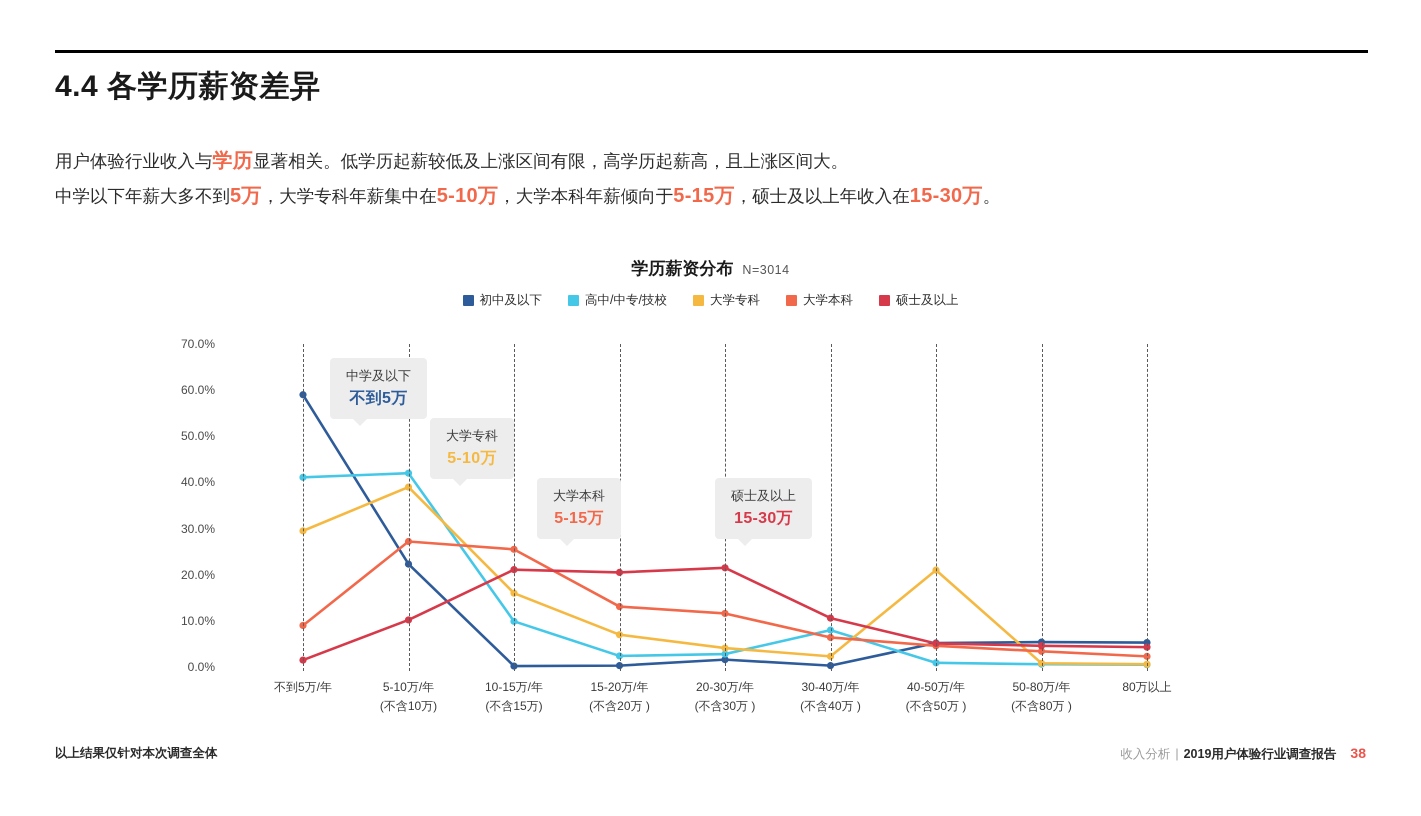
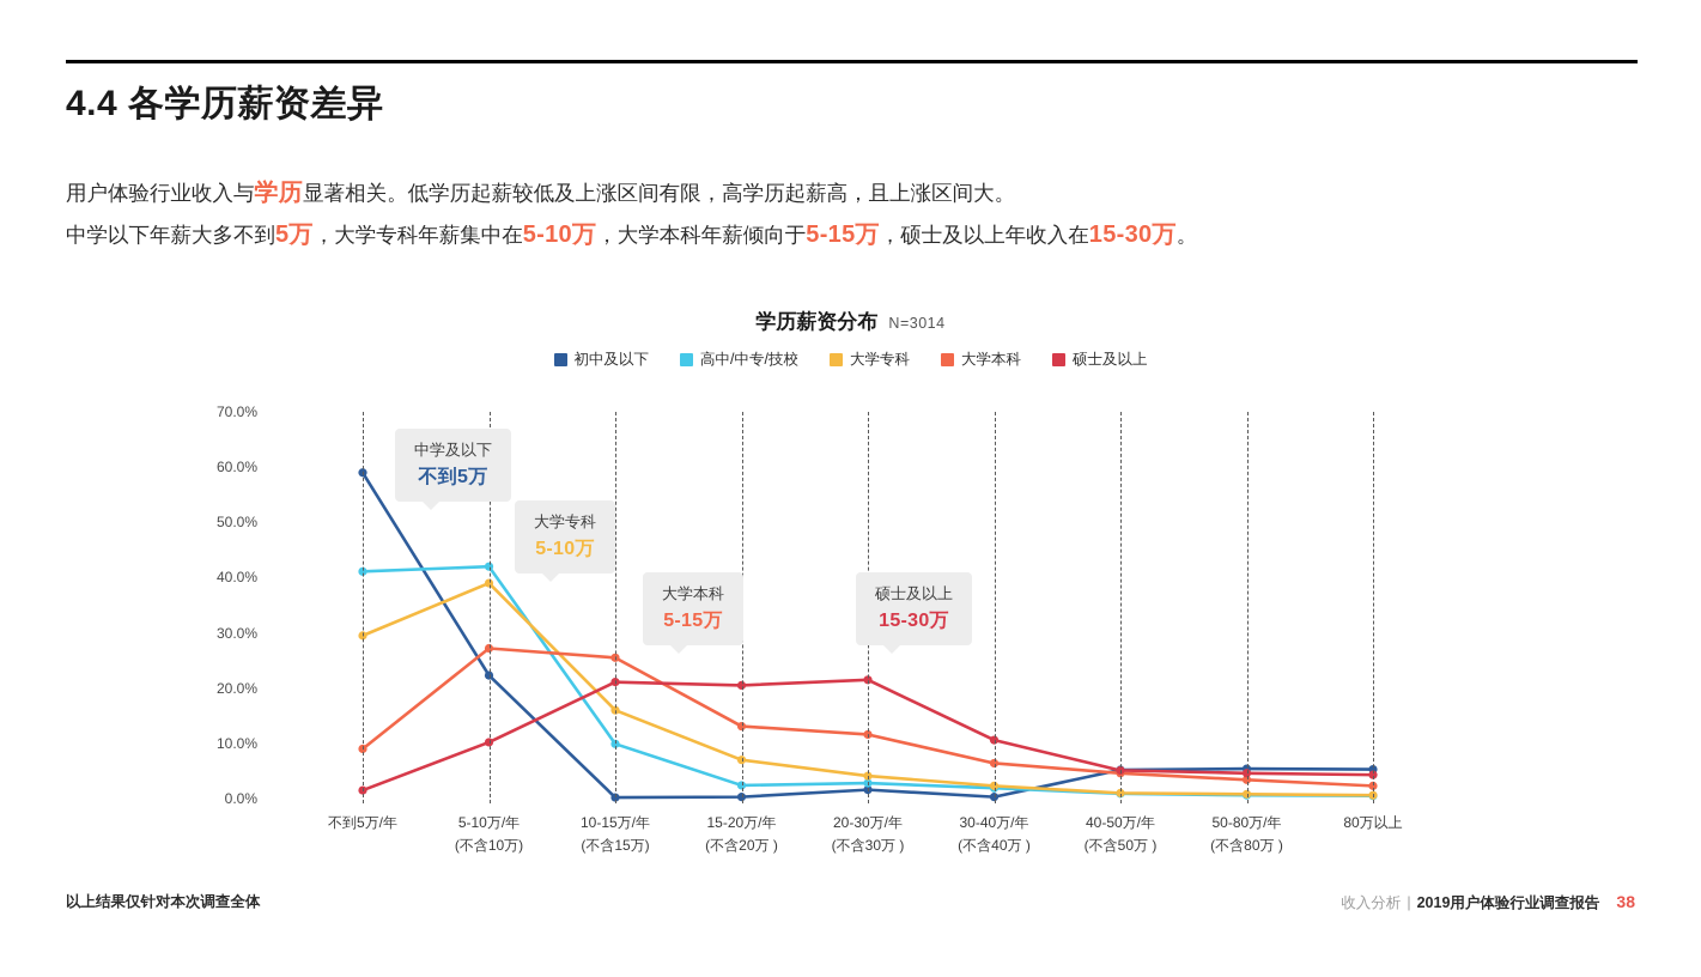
高中/中专/技校/30-40万/年 (不含40万 ): 8% -> 2%
大学专科/40-50万/年 (不含50万 ): 21% -> 1%
